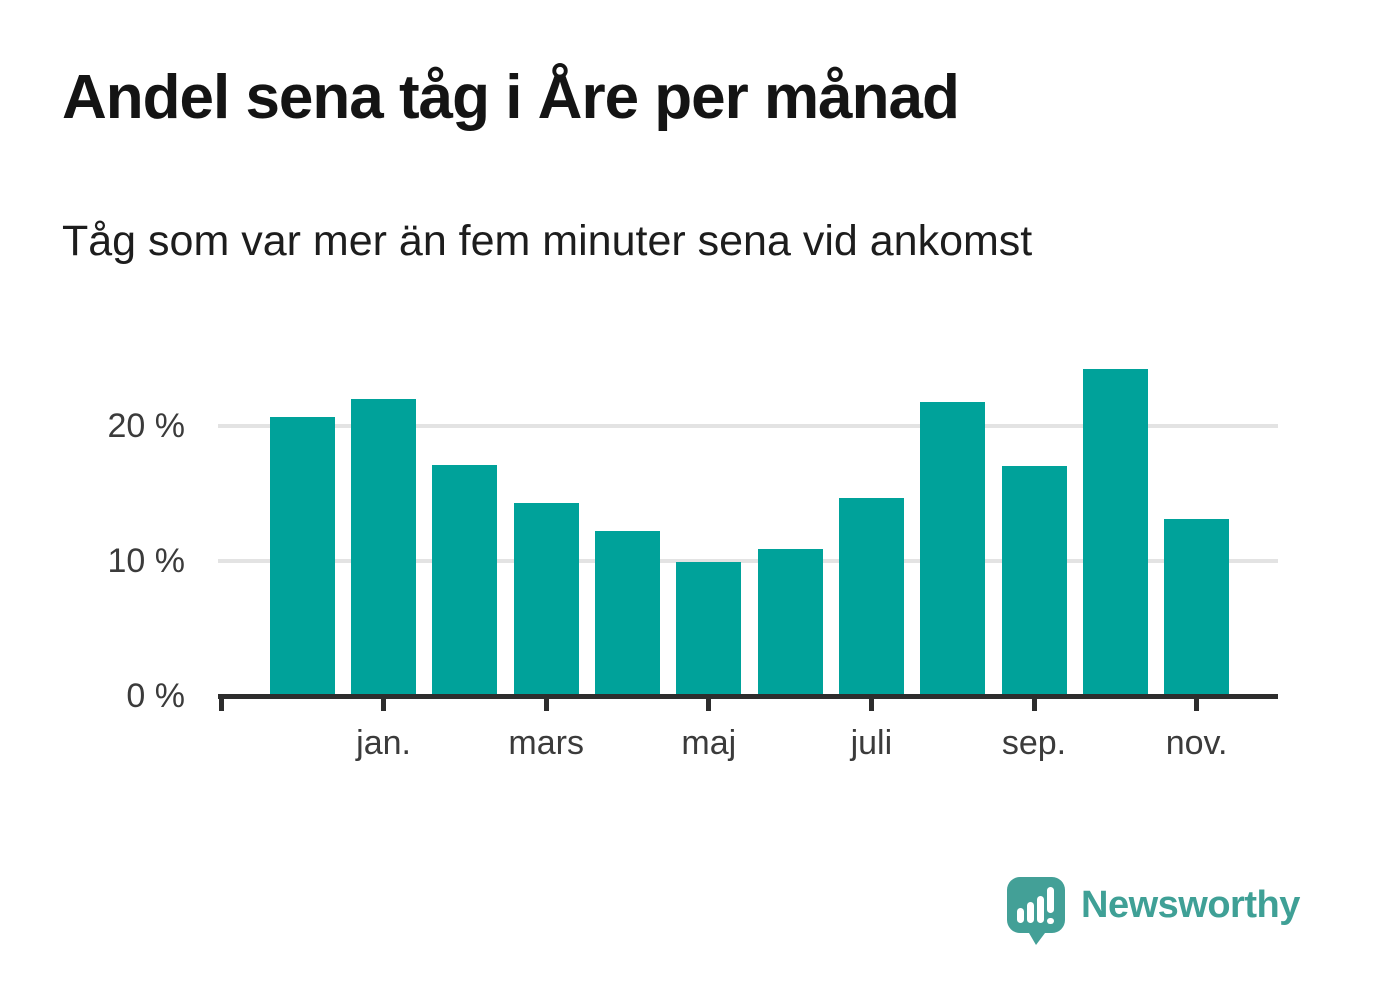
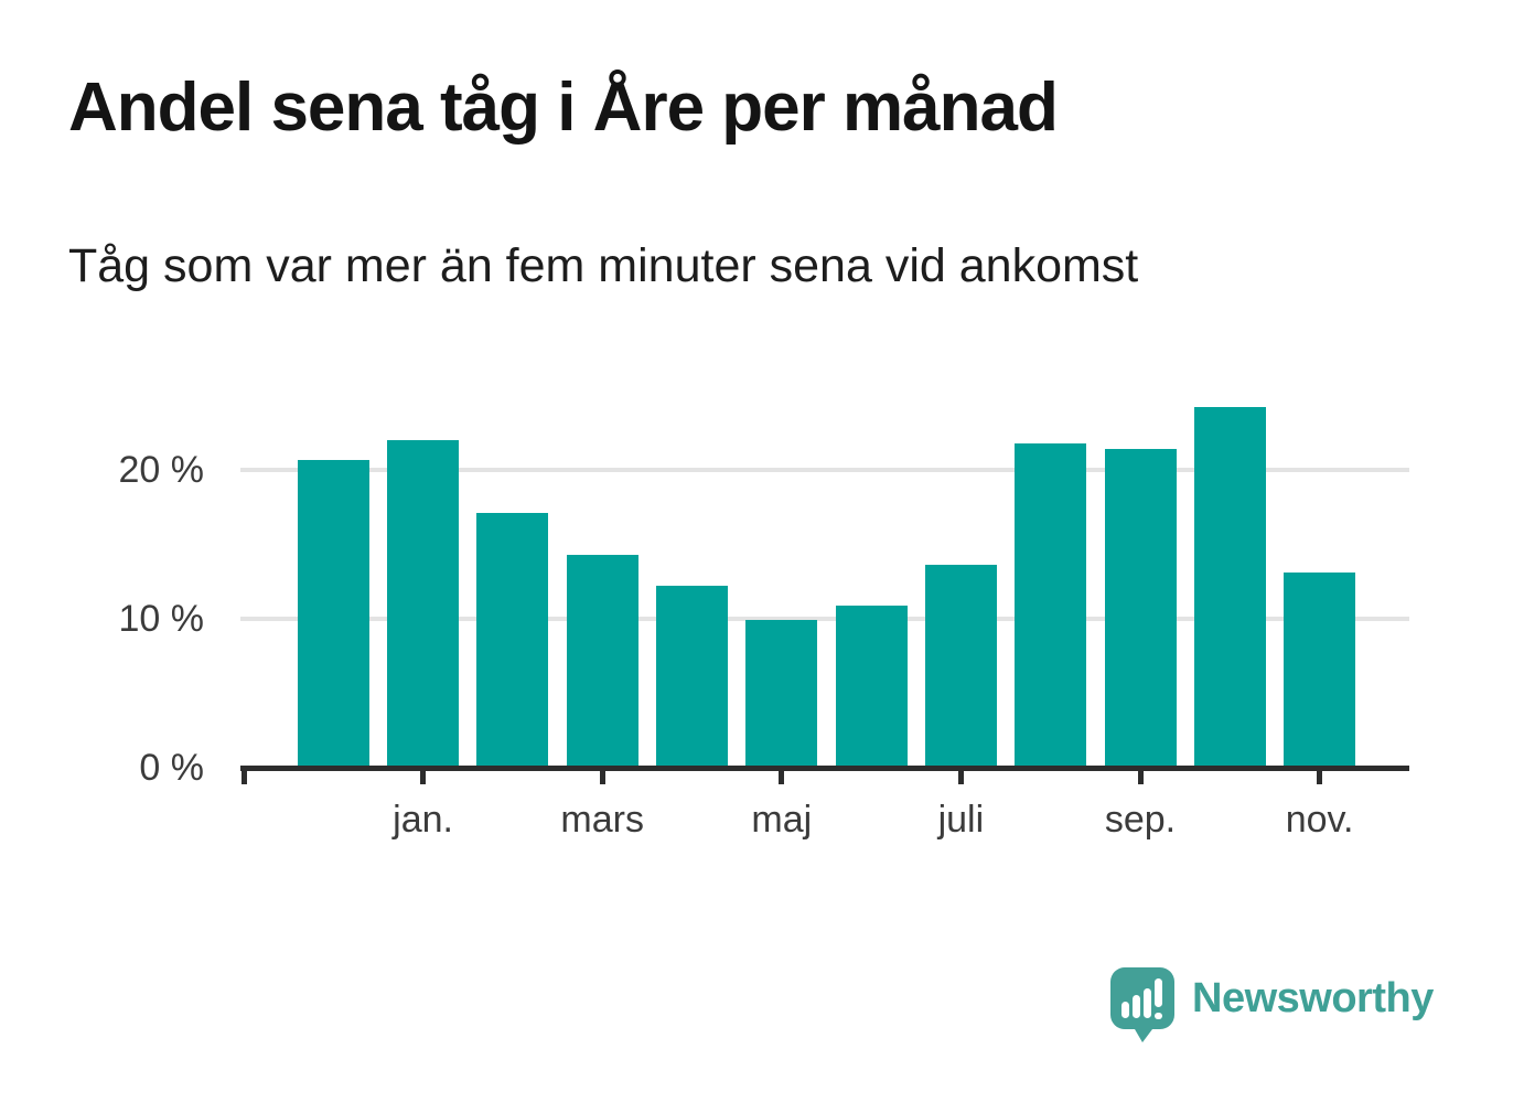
juli: 14.7% -> 13.6%
sep.: 17.0% -> 21.4%
